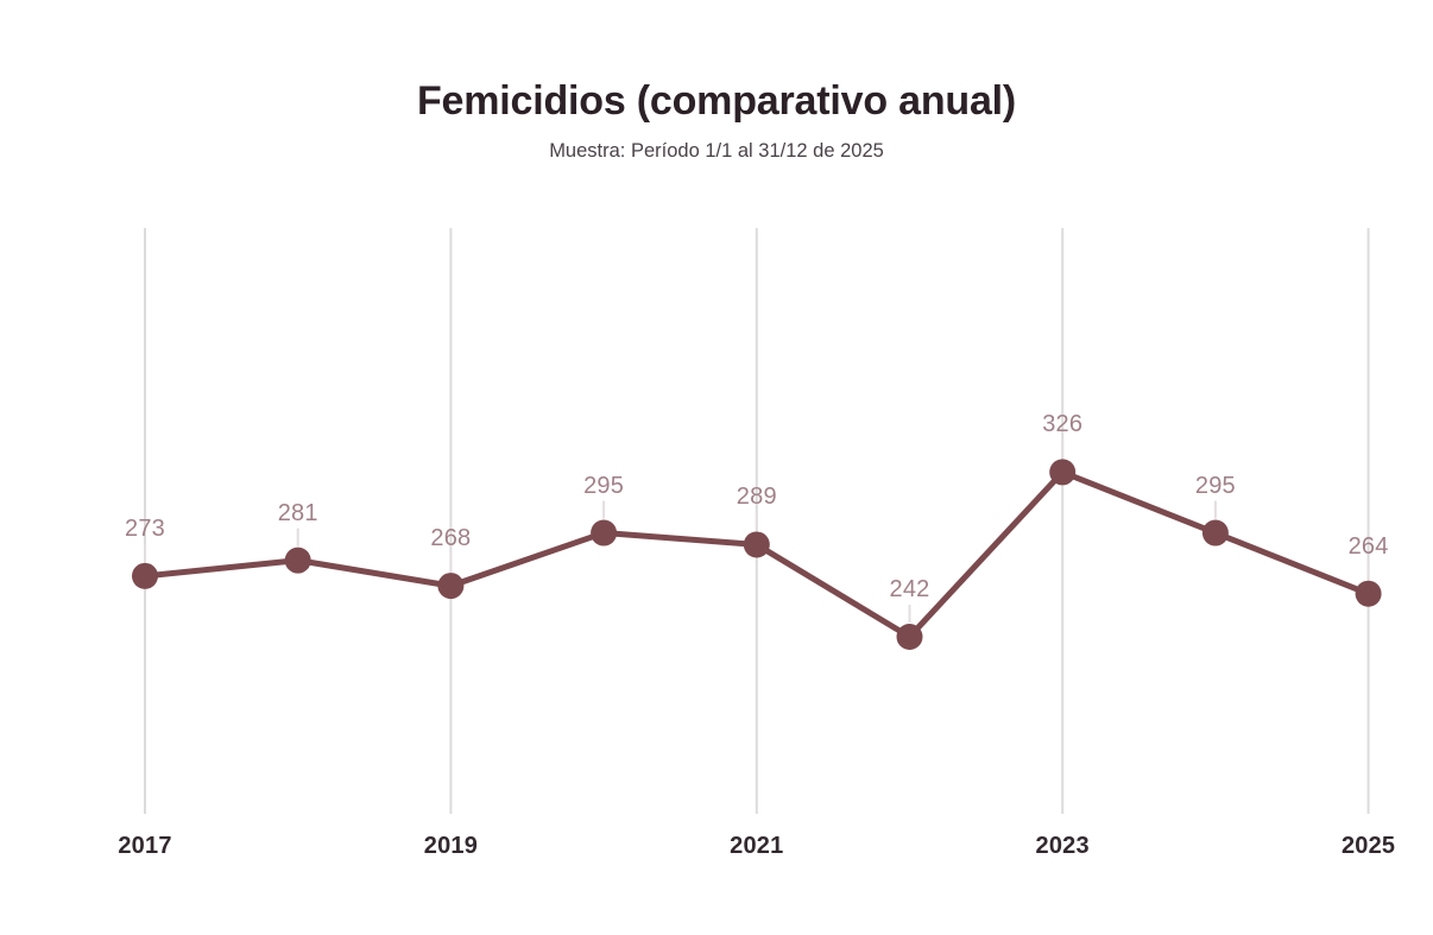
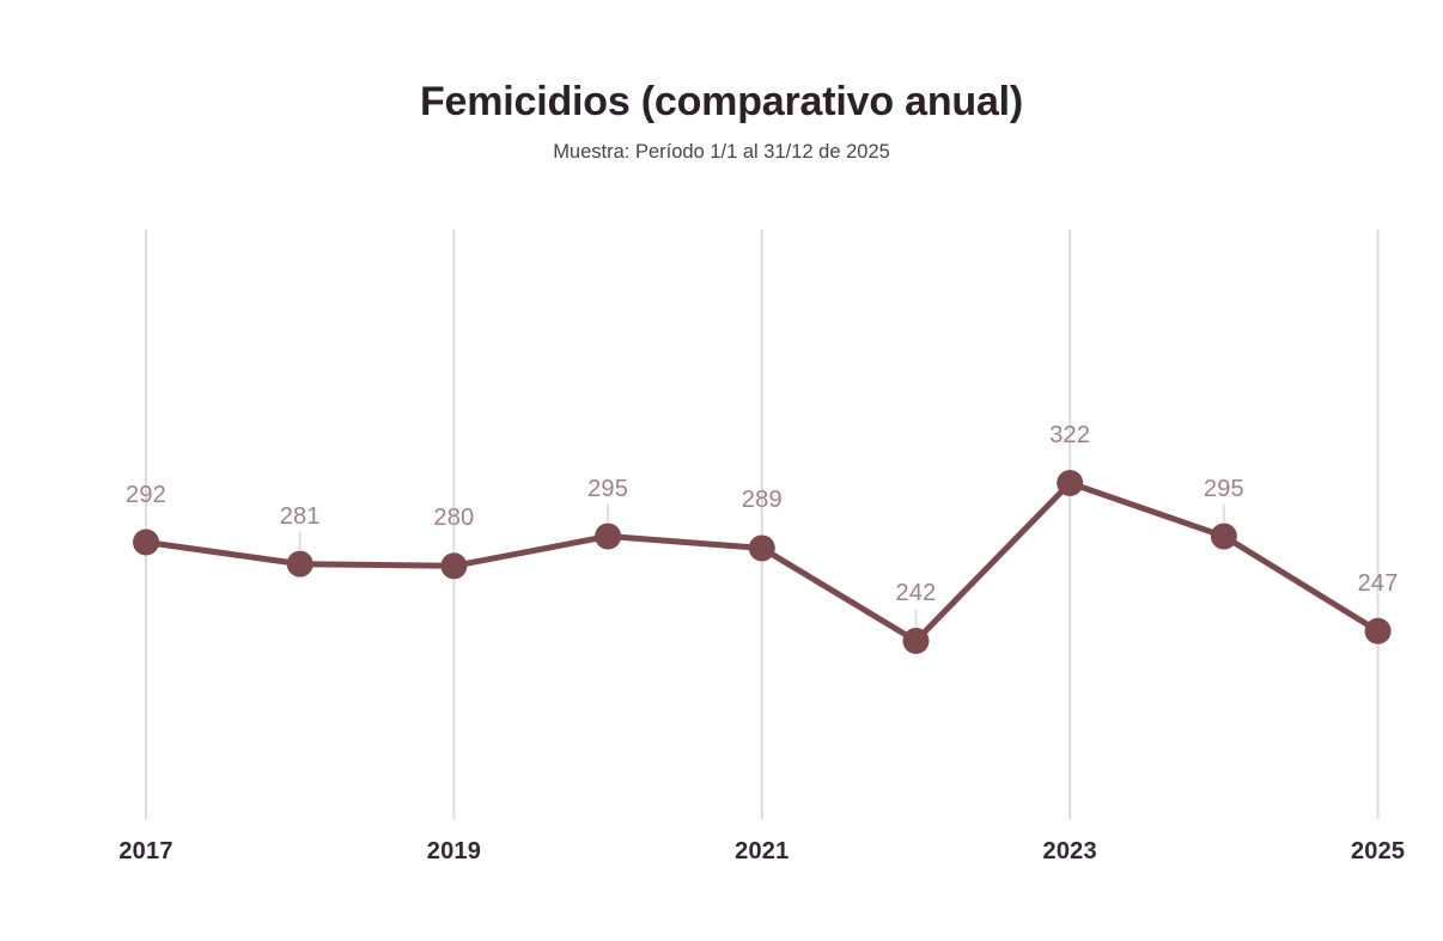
2017: 273 -> 292
2019: 268 -> 280
2023: 326 -> 322
2025: 264 -> 247
